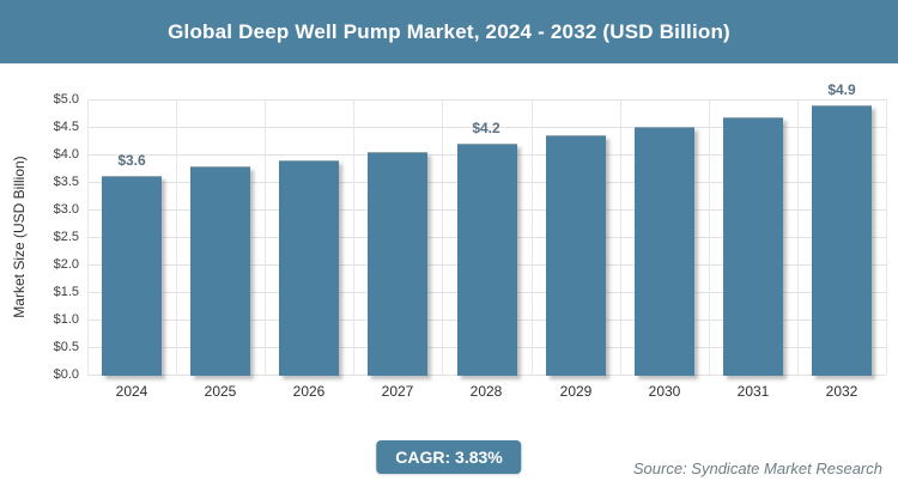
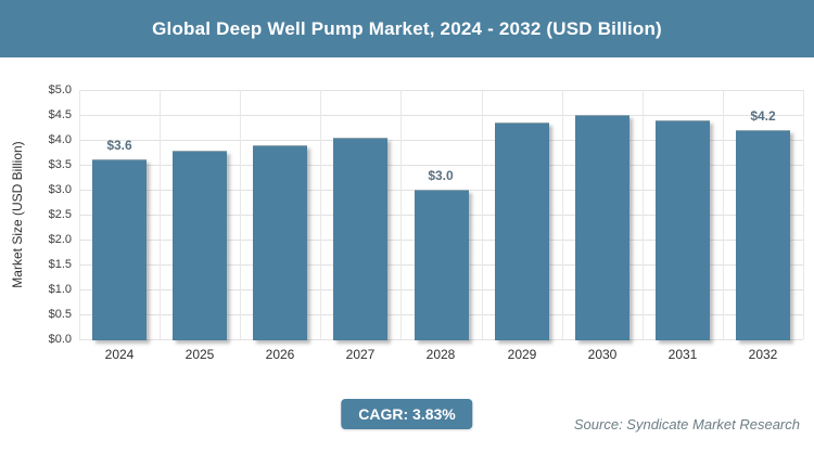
2028: $4.2 -> $3.0
2031: $4.7 -> $4.4
2032: $4.9 -> $4.2
